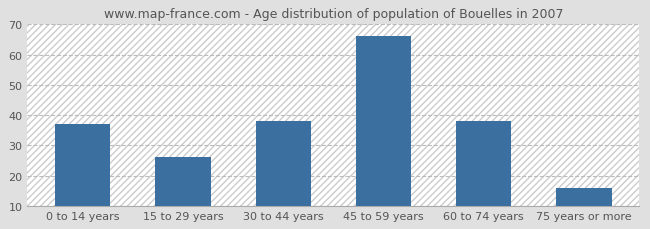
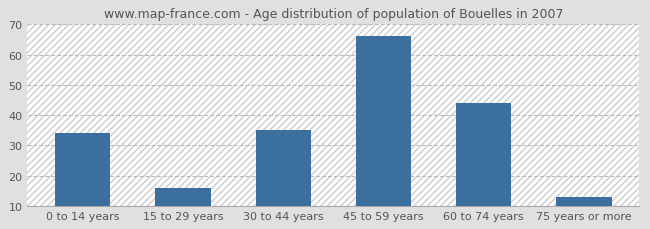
0 to 14 years: 37 -> 34
15 to 29 years: 26 -> 16
30 to 44 years: 38 -> 35
60 to 74 years: 38 -> 44
75 years or more: 16 -> 13
